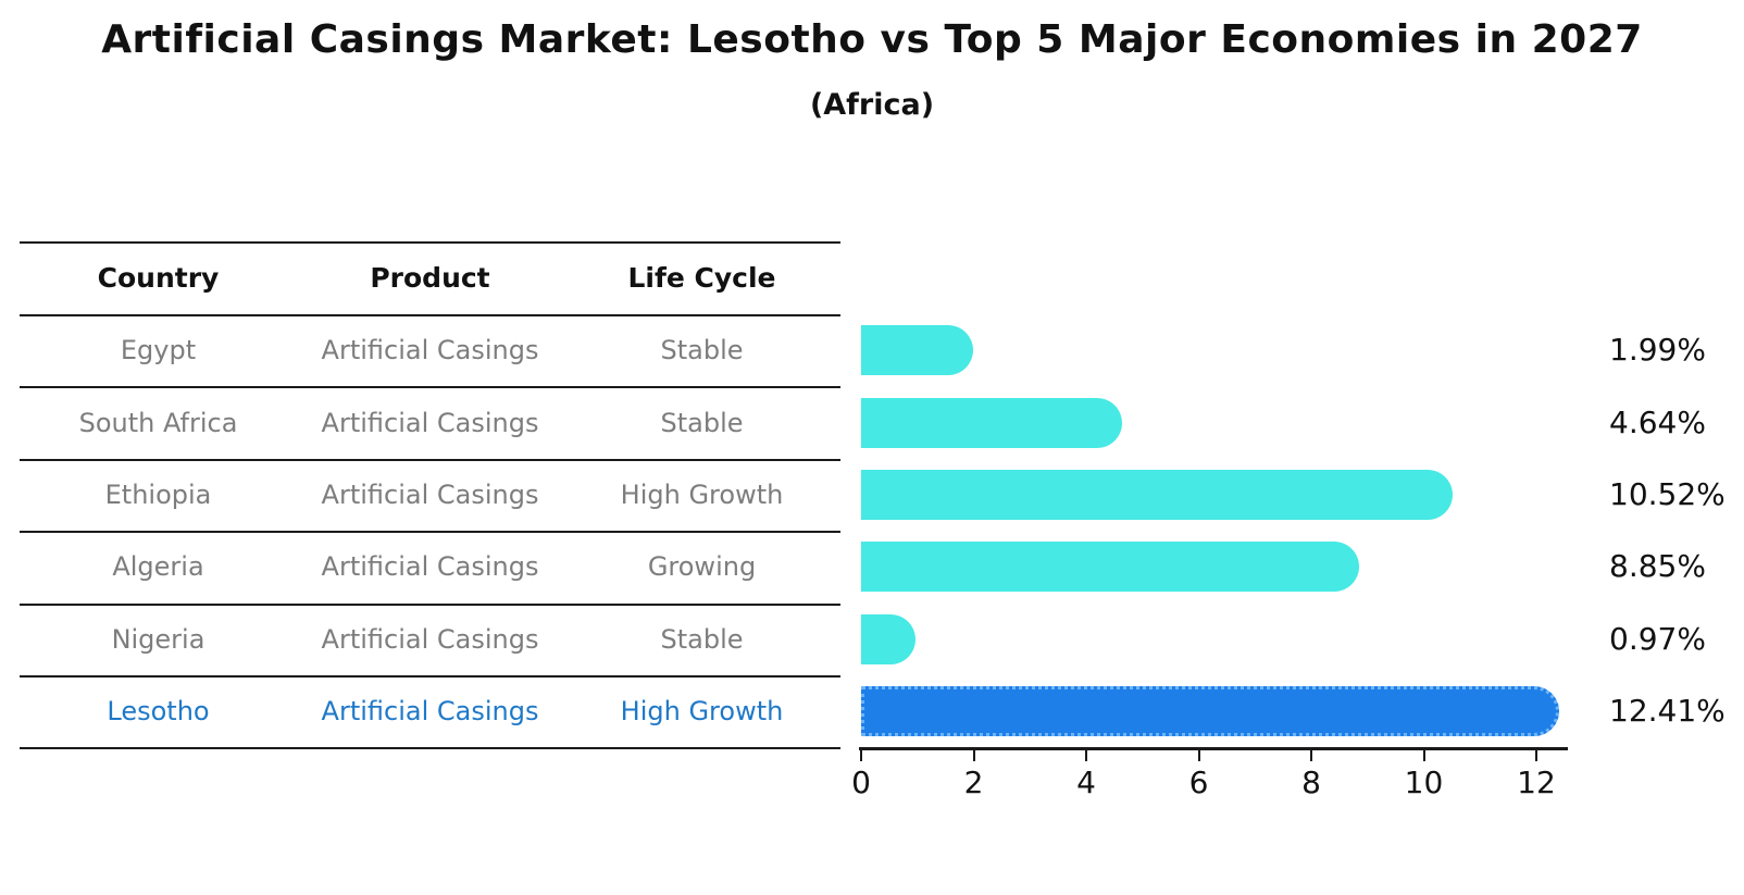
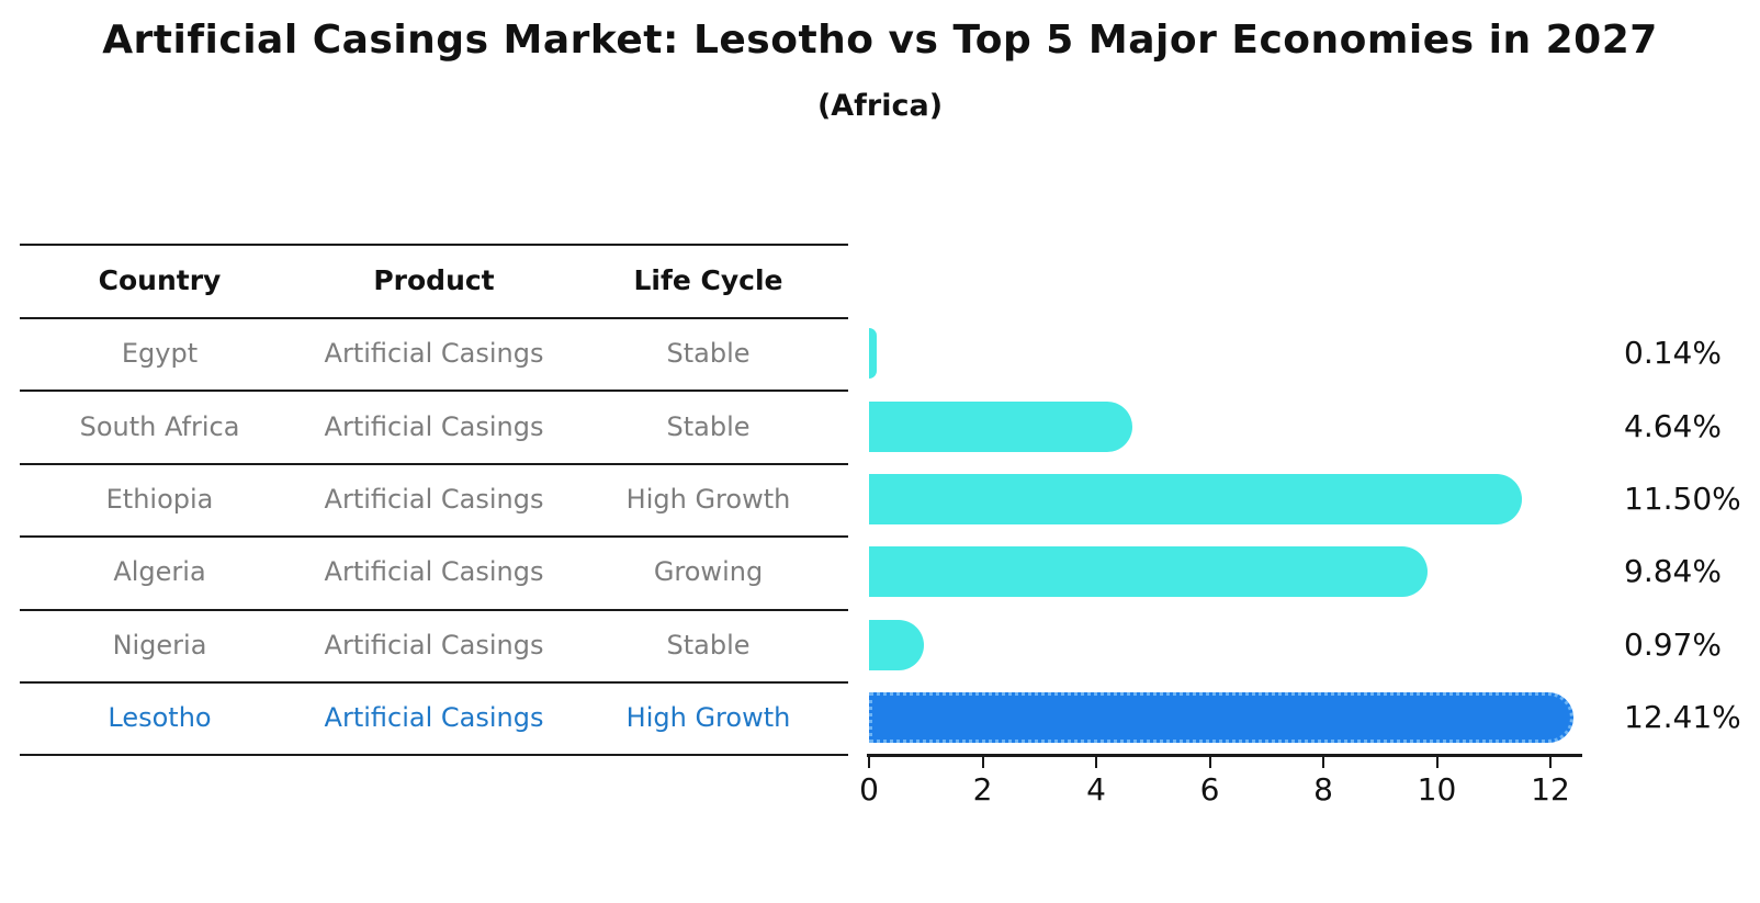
Egypt: 1.99% -> 0.14%
Ethiopia: 10.52% -> 11.50%
Algeria: 8.85% -> 9.84%
